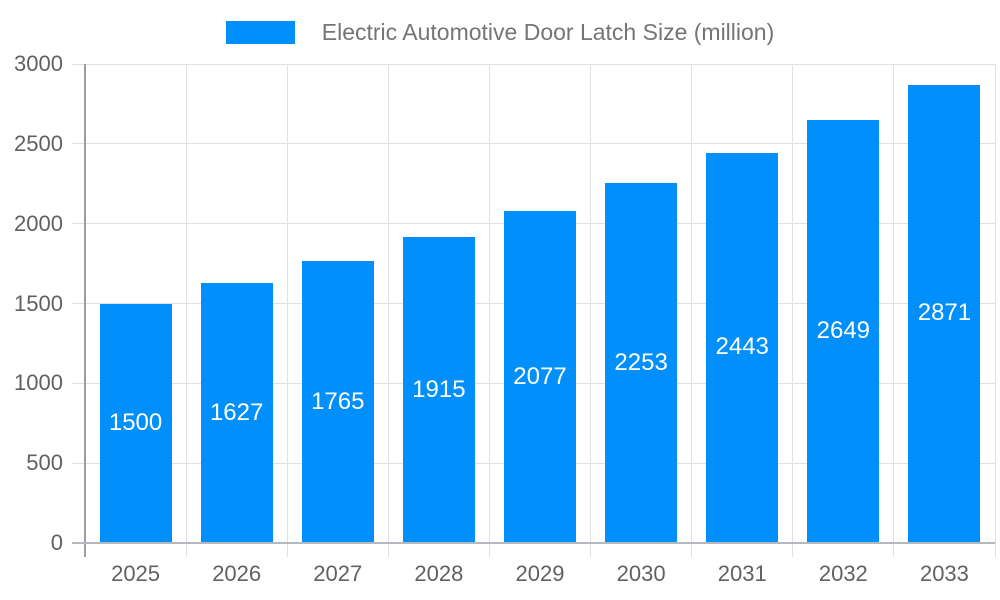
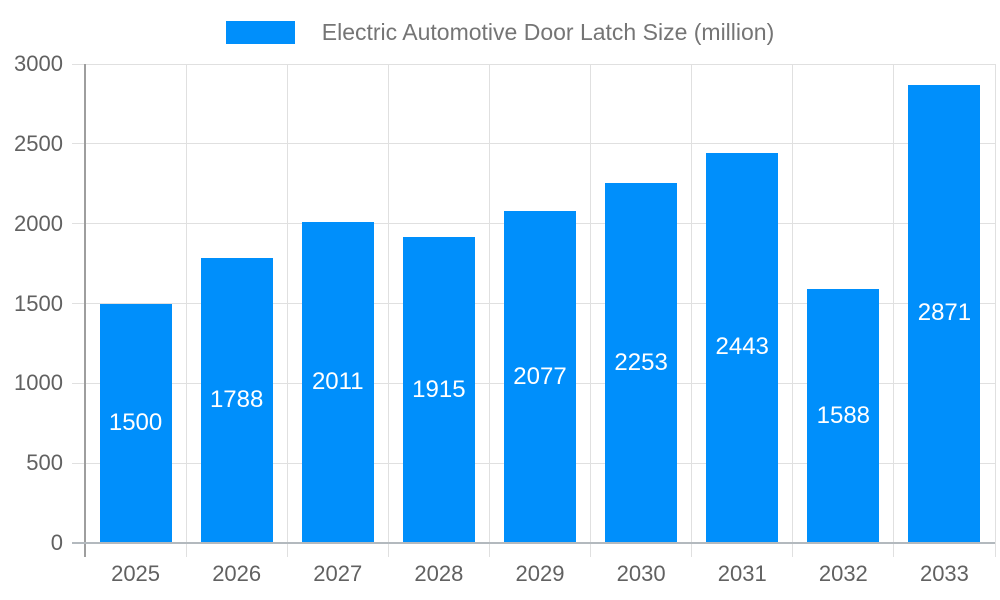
2026: 1627 -> 1788
2027: 1765 -> 2011
2032: 2649 -> 1588
